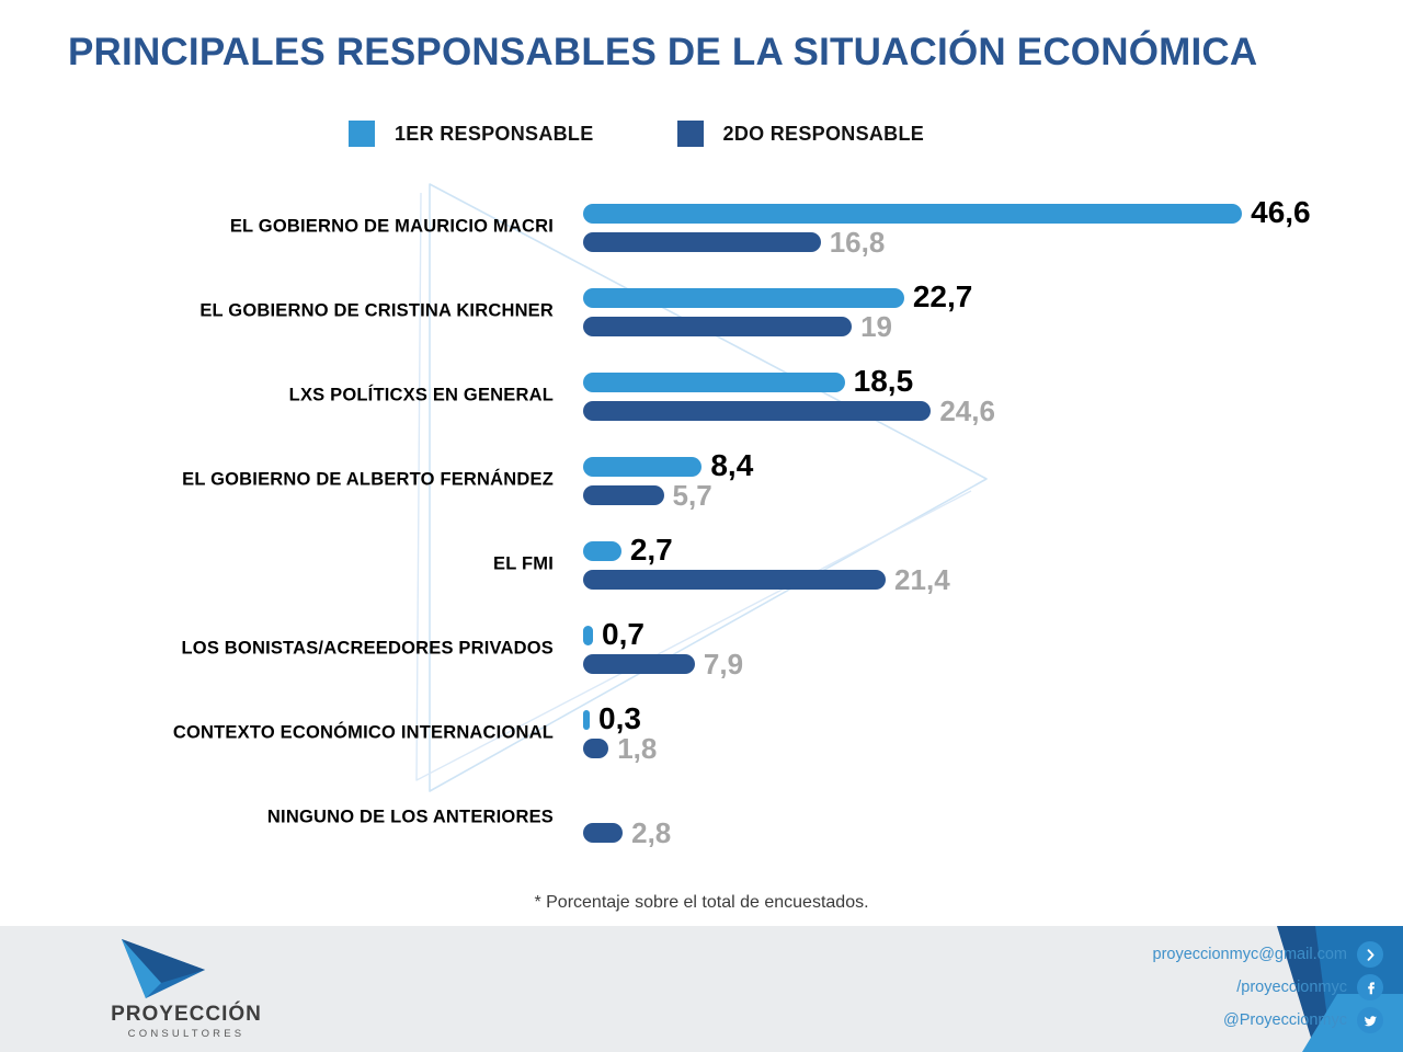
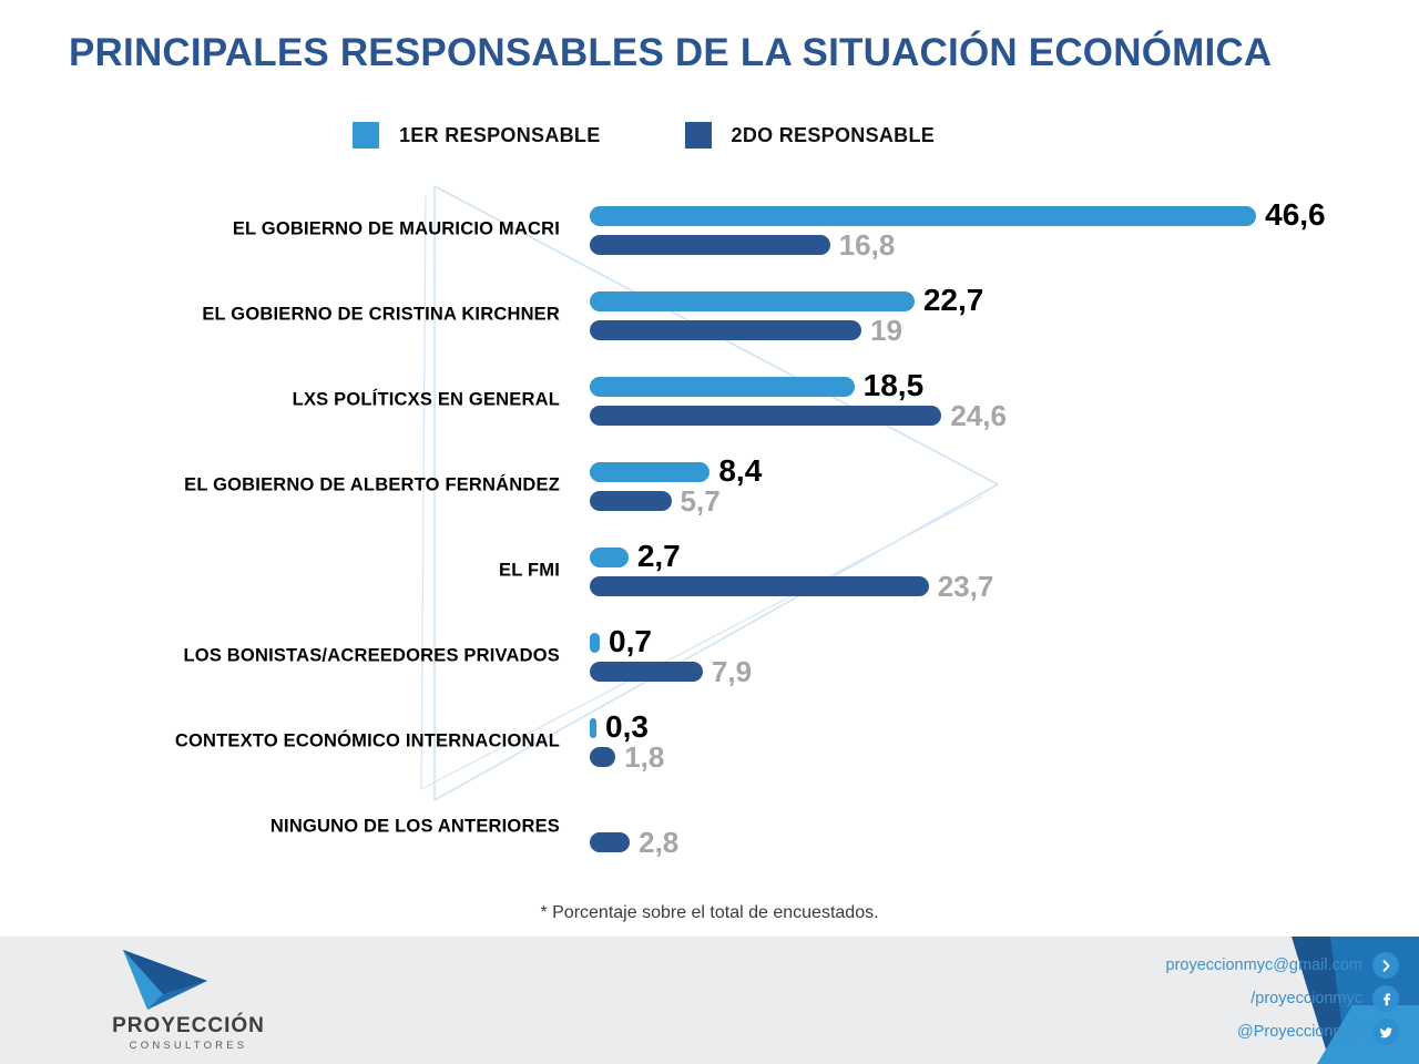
2DO RESPONSABLE/EL FMI: 21,4 -> 23,7
